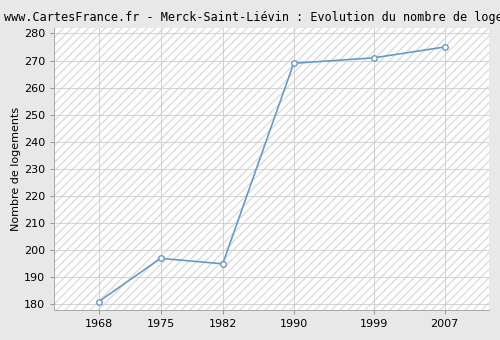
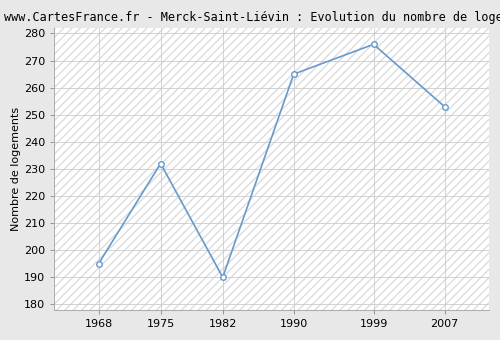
1968: 181 -> 195
1975: 197 -> 232
1982: 195 -> 190
1990: 269 -> 265
1999: 271 -> 276
2007: 275 -> 253
